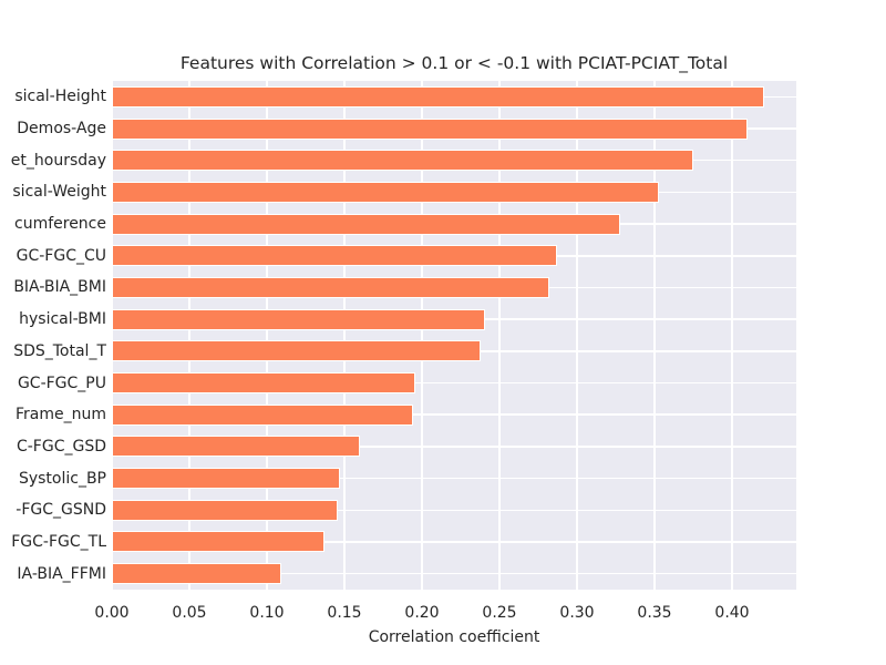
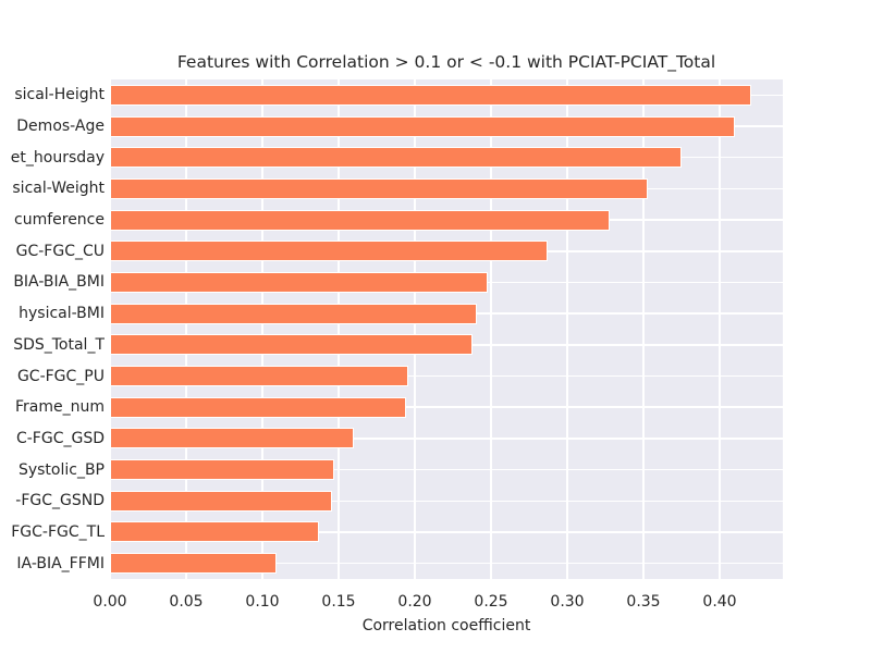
BIA-BIA_BMI: 0.282 -> 0.248
